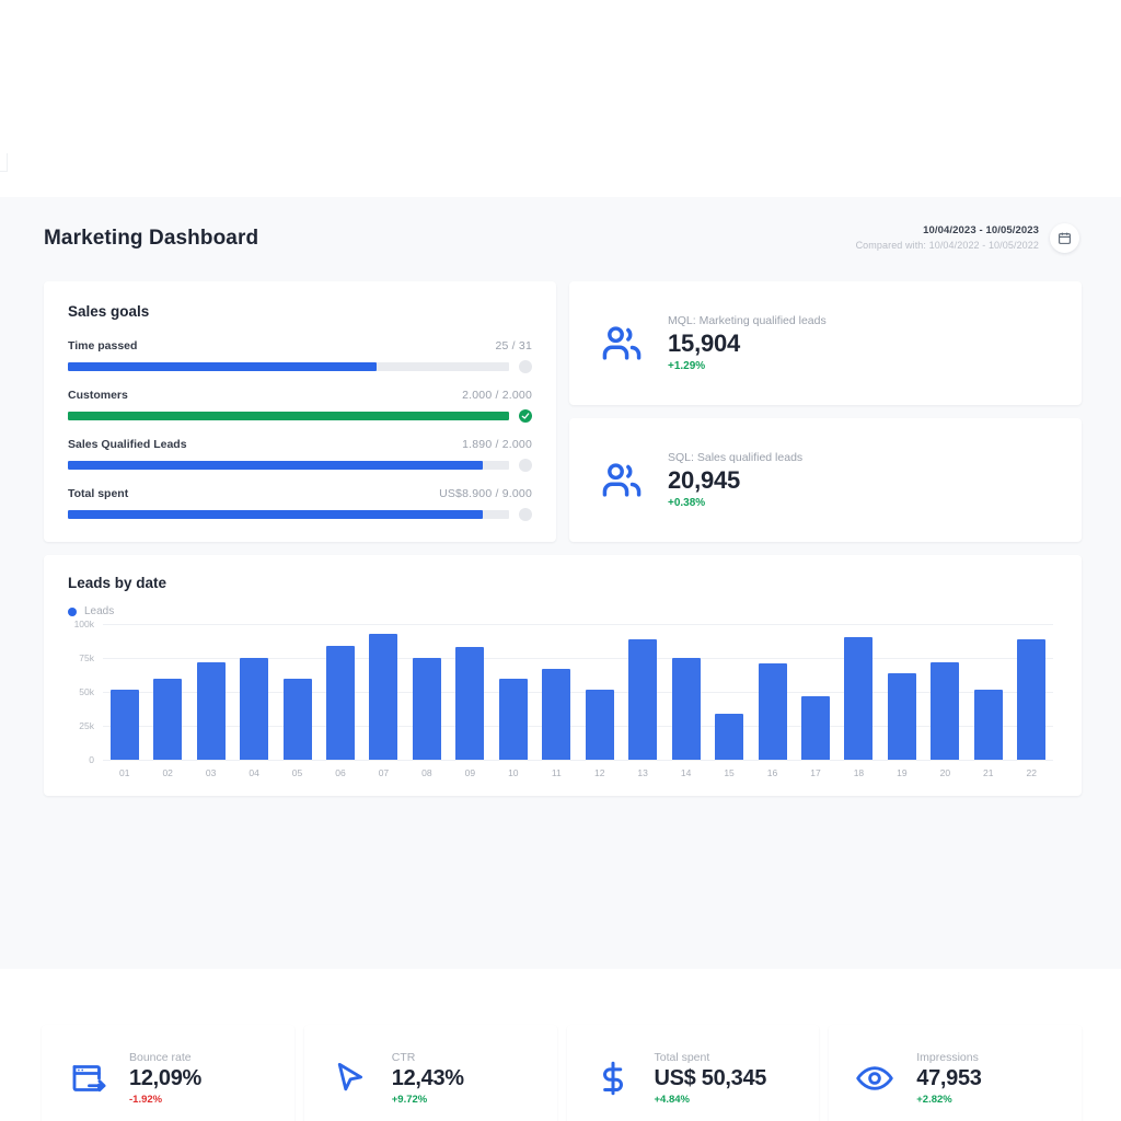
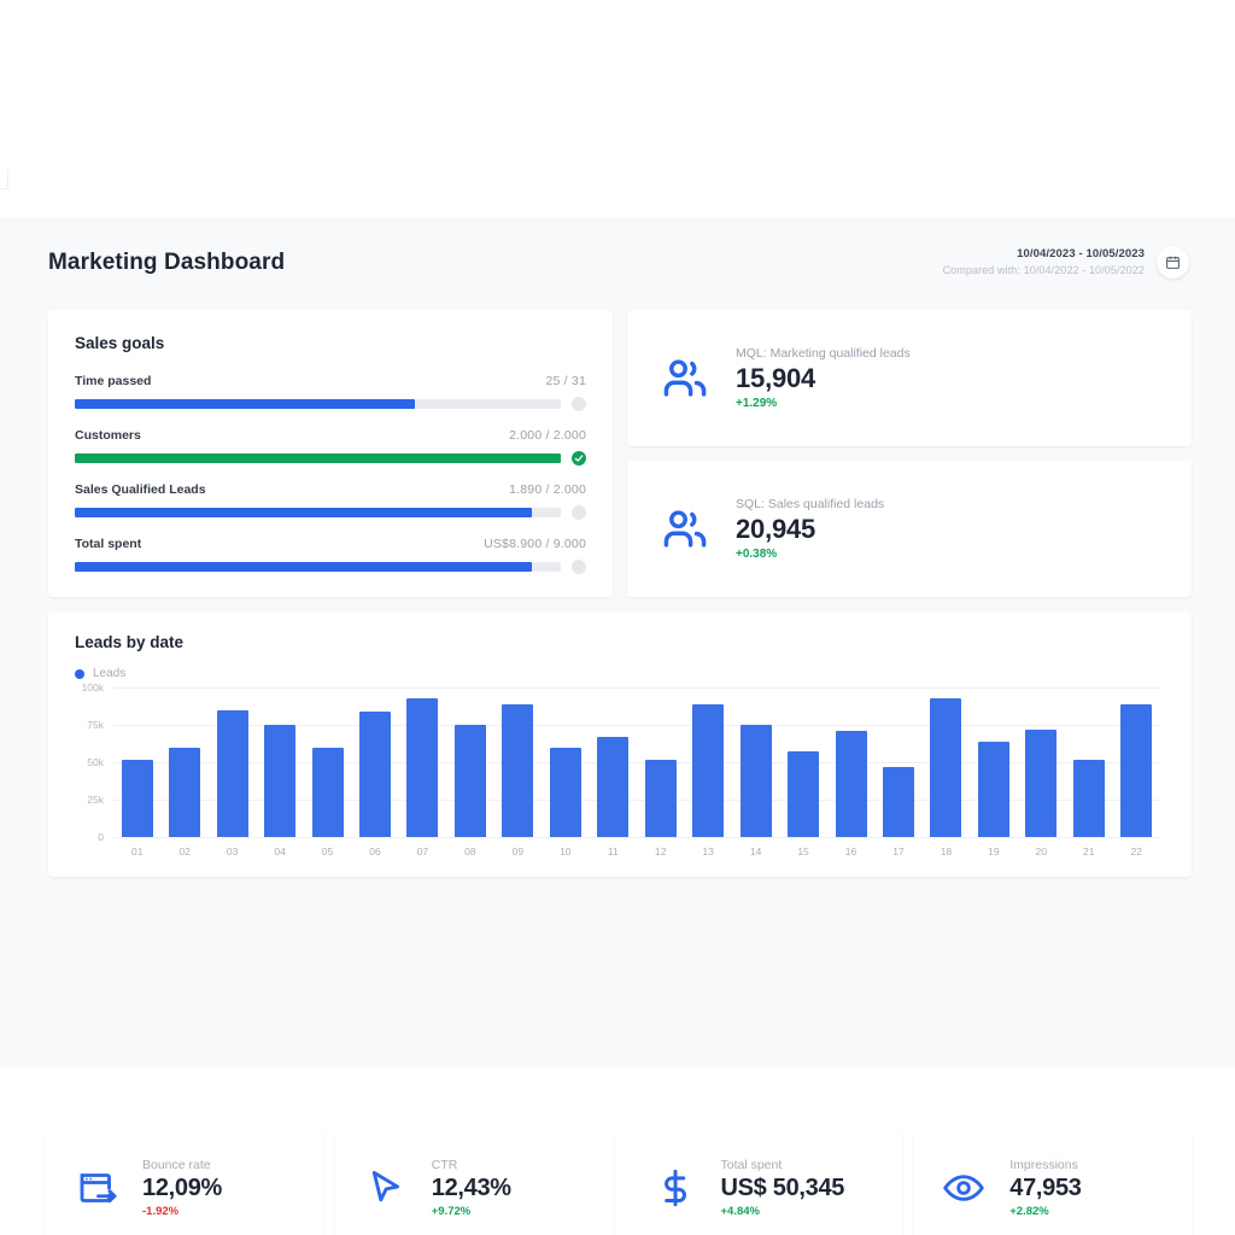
03: 72k -> 85k
09: 83k -> 89k
15: 34k -> 57k
18: 90k -> 93k
